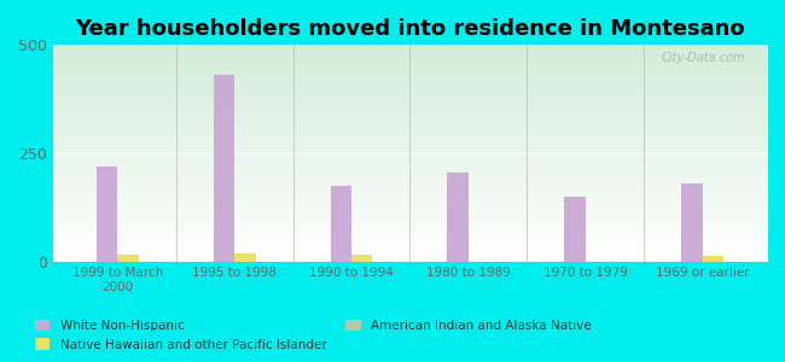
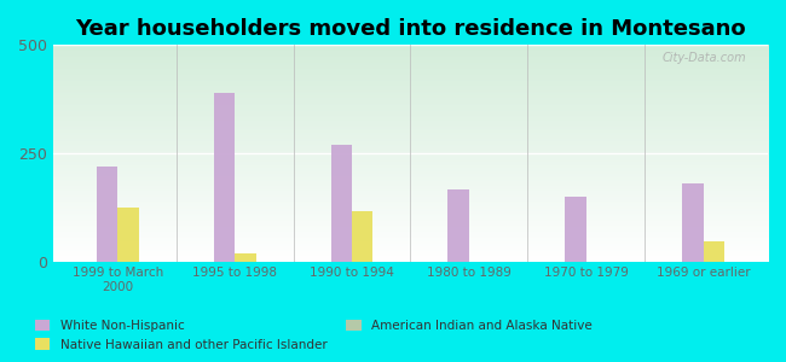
Native Hawaiian and other Pacific Islander/1999 to March 2000: 15 -> 125
White Non-Hispanic/1995 to 1998: 430 -> 390
White Non-Hispanic/1990 to 1994: 175 -> 270
Native Hawaiian and other Pacific Islander/1990 to 1994: 16 -> 115
White Non-Hispanic/1980 to 1989: 205 -> 165
Native Hawaiian and other Pacific Islander/1969 or earlier: 12 -> 45
